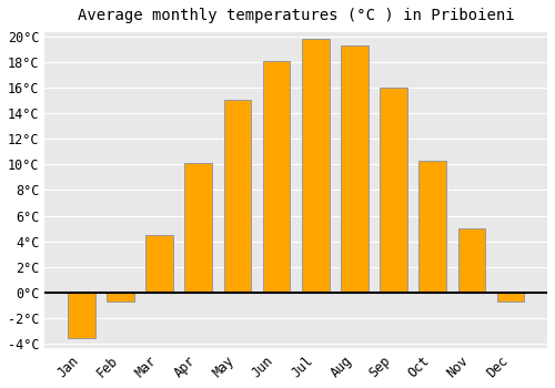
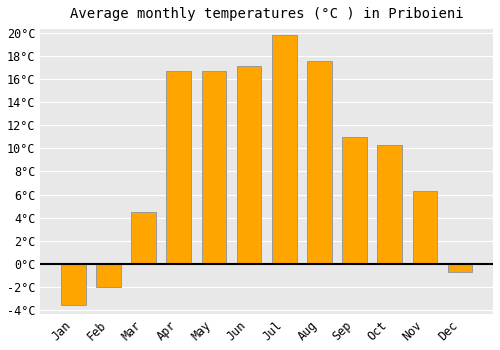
Feb: -0.7°C -> -2.0°C
Apr: 10.1°C -> 16.7°C
May: 15.0°C -> 16.7°C
Jun: 18.1°C -> 17.1°C
Aug: 19.3°C -> 17.5°C
Sep: 16.0°C -> 11.0°C
Nov: 5.0°C -> 6.3°C
